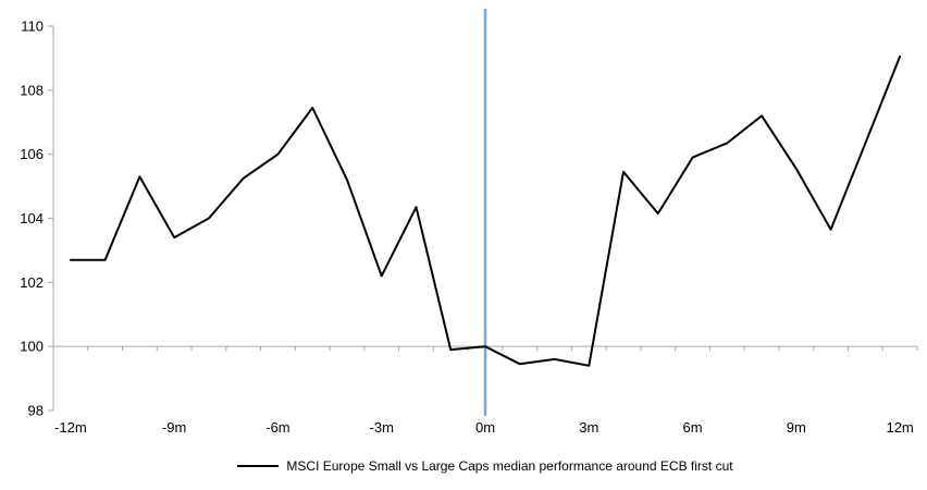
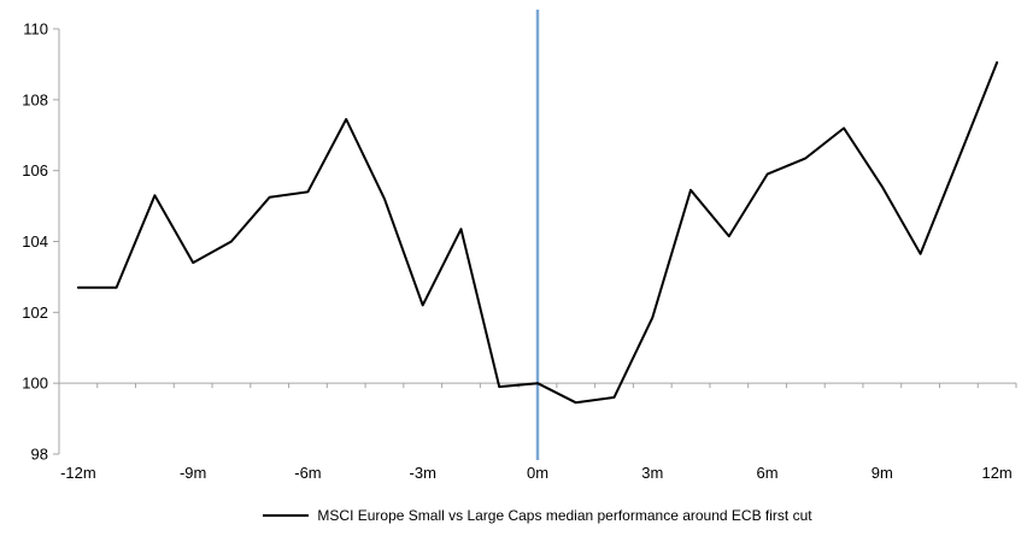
-6m: 106.0 -> 105.4
3m: 99.4 -> 101.8
